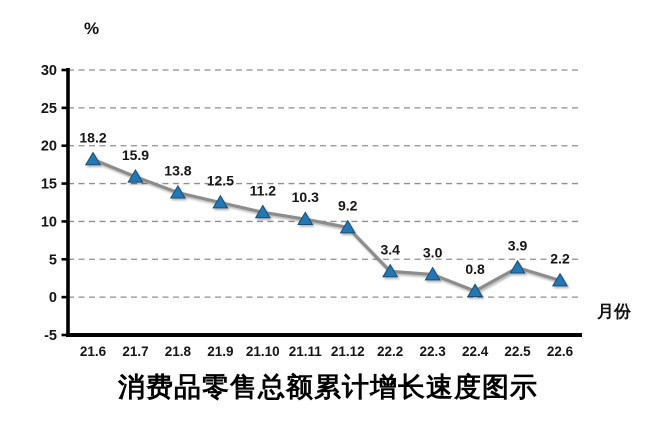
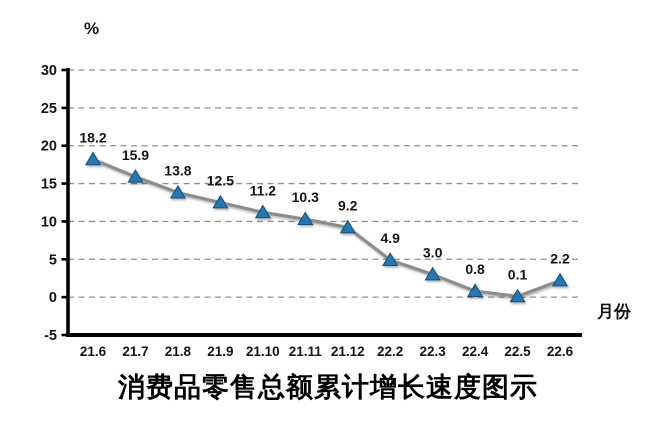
22.2: 3.4 -> 4.9
22.5: 3.9 -> 0.1
